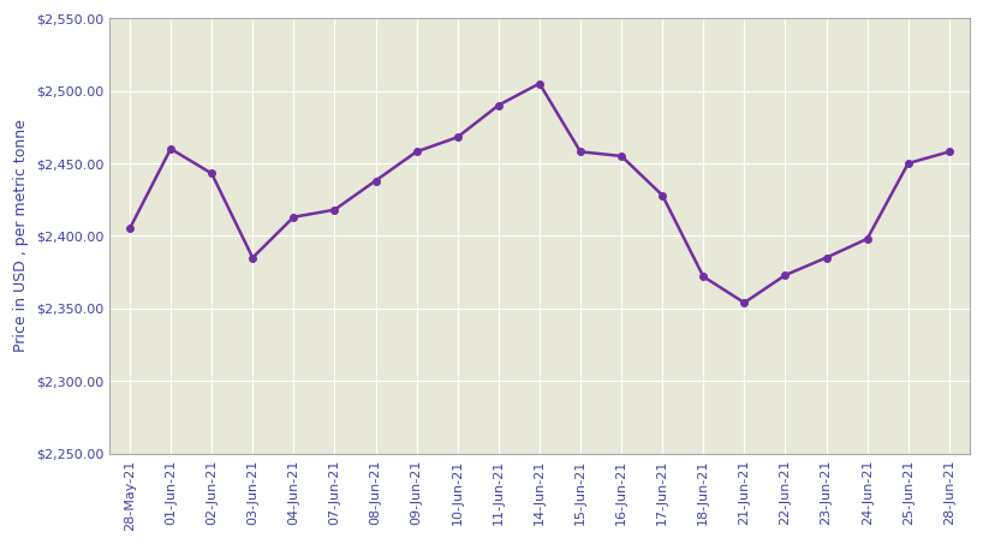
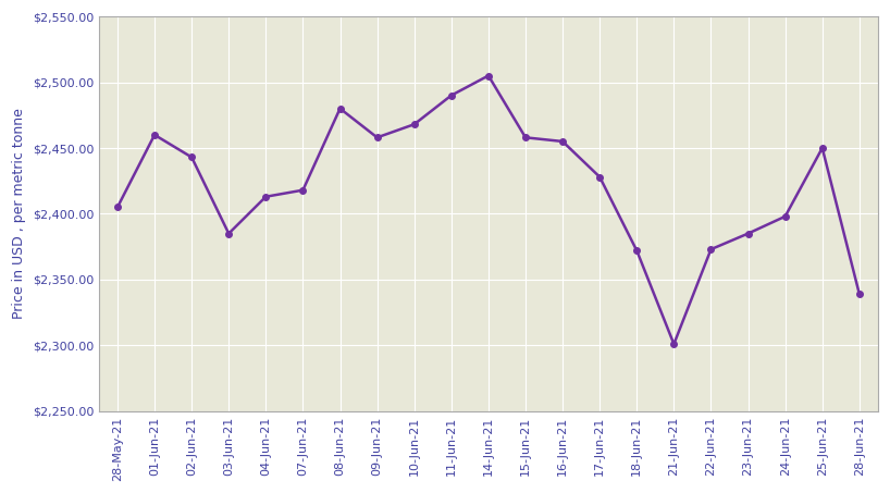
08-Jun-21: $2,438 -> $2,480
21-Jun-21: $2,354 -> $2,301
28-Jun-21: $2,458 -> $2,339
